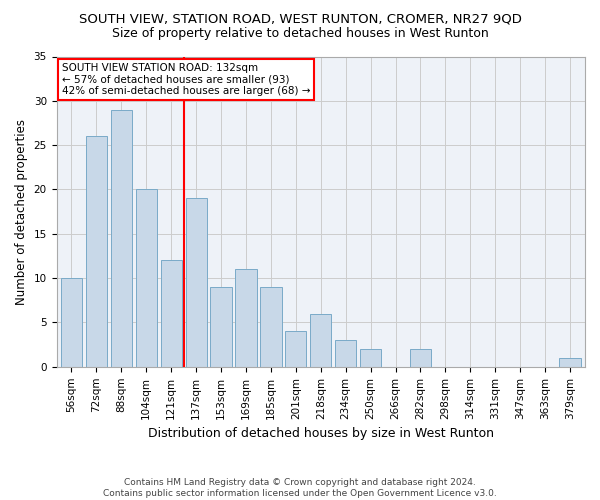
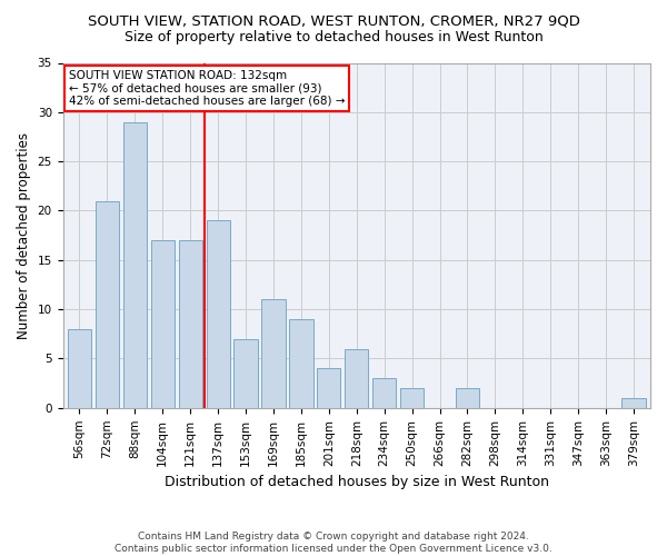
56sqm: 10 -> 8
72sqm: 26 -> 21
104sqm: 20 -> 17
121sqm: 12 -> 17
153sqm: 9 -> 7
